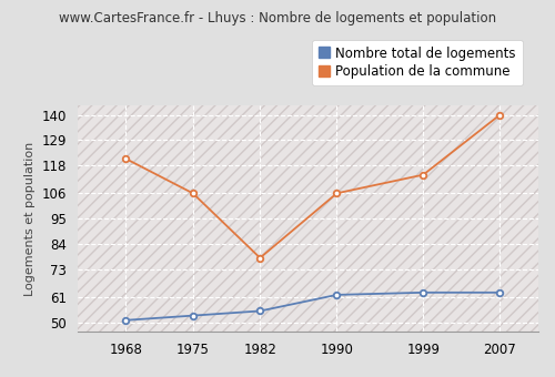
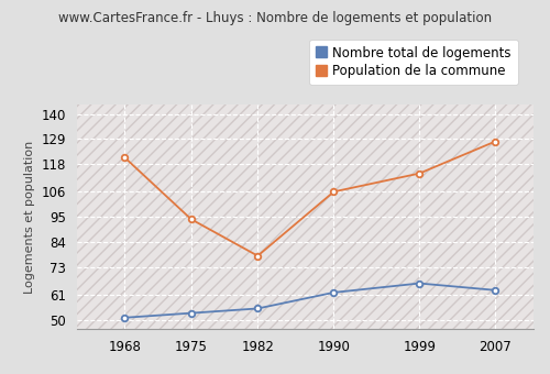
Population de la commune/1975: 106 -> 94
Nombre total de logements/1999: 63 -> 66
Population de la commune/2007: 140 -> 128
